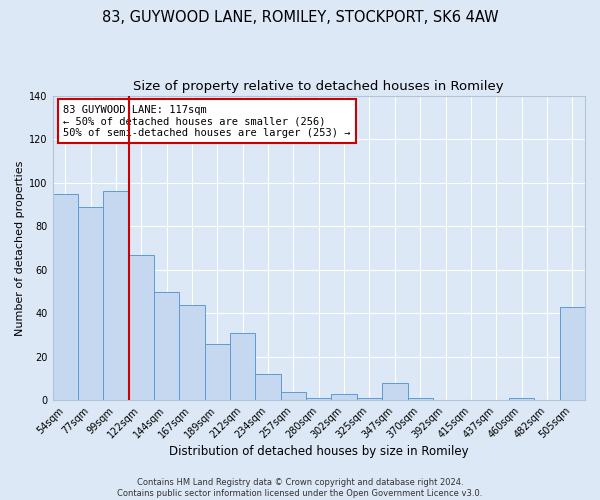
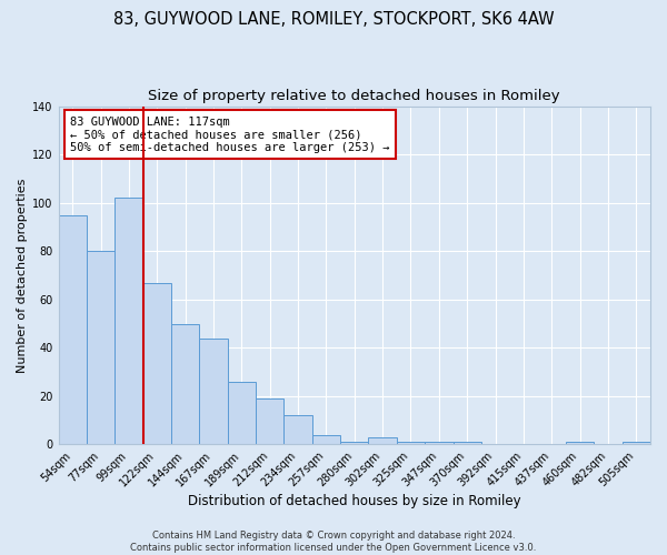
77sqm: 89 -> 80
99sqm: 96 -> 102
212sqm: 31 -> 19
347sqm: 8 -> 1
505sqm: 43 -> 1
